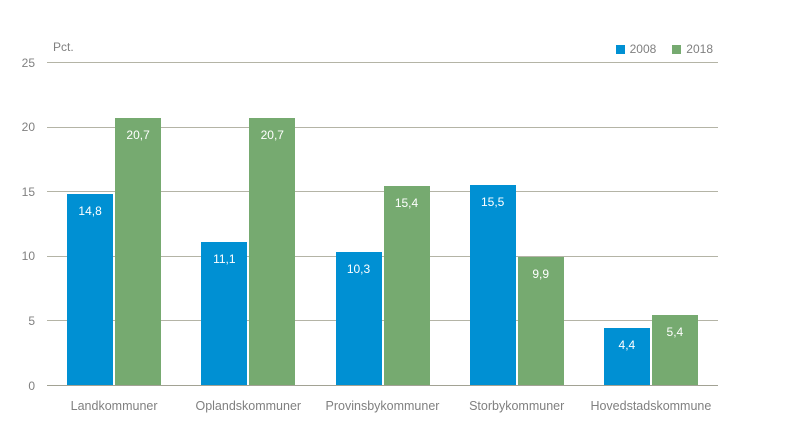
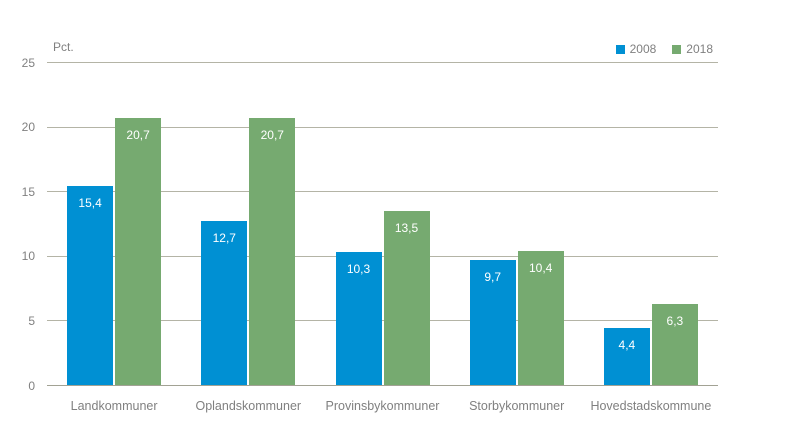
2008/Landkommuner: 14,8 -> 15,4
2008/Oplandskommuner: 11,1 -> 12,7
2018/Provinsbykommuner: 15,4 -> 13,5
2008/Storbykommuner: 15,5 -> 9,7
2018/Storbykommuner: 9,9 -> 10,4
2018/Hovedstadskommune: 5,4 -> 6,3
